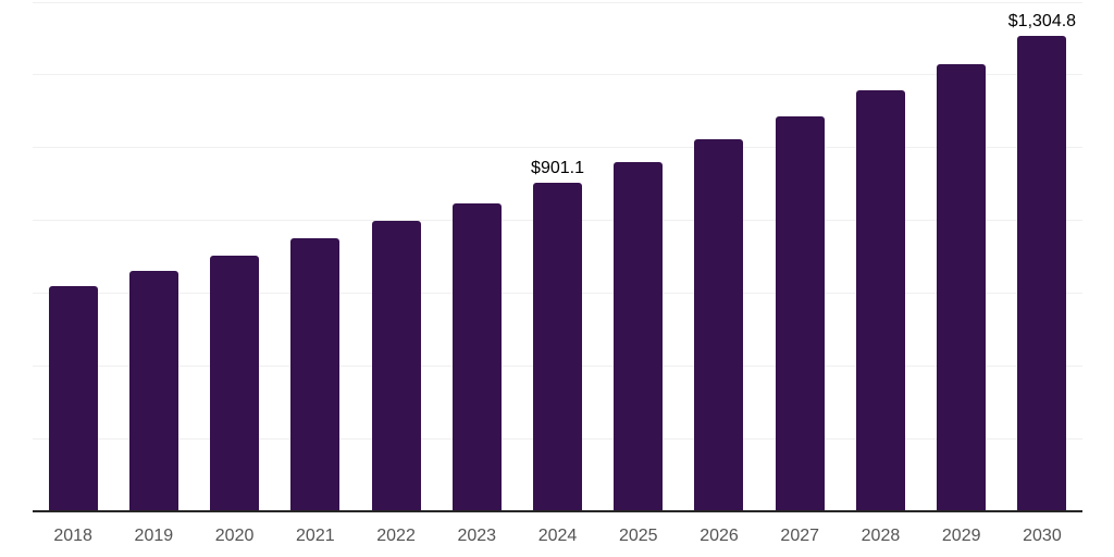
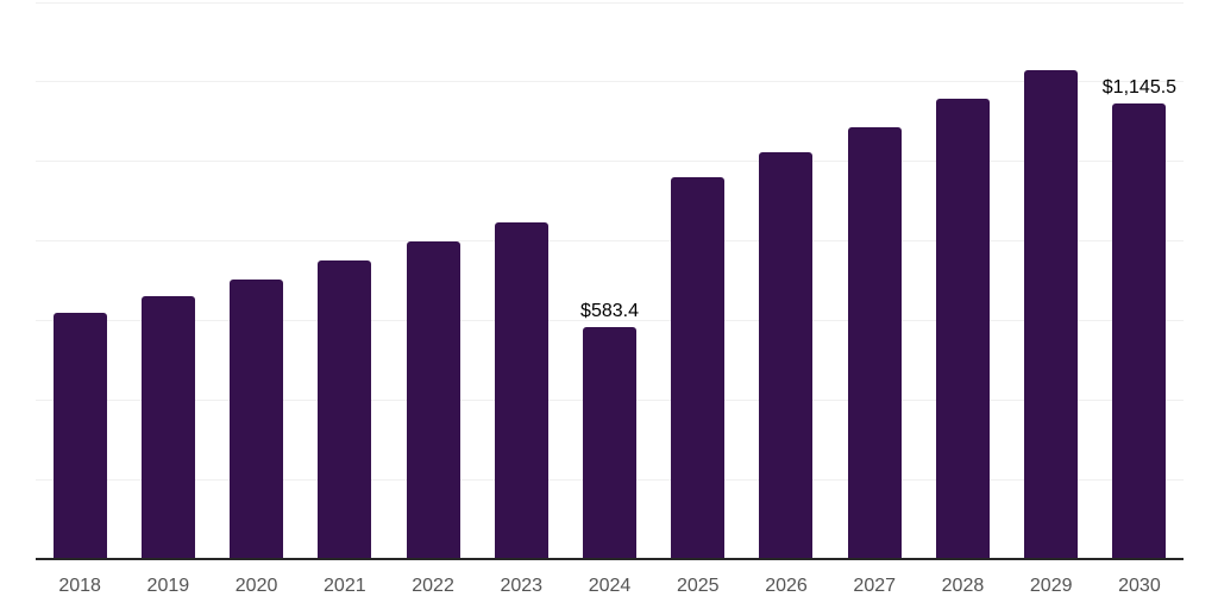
2024: $901.1 -> $583.4
2030: $1,304.8 -> $1,145.5
